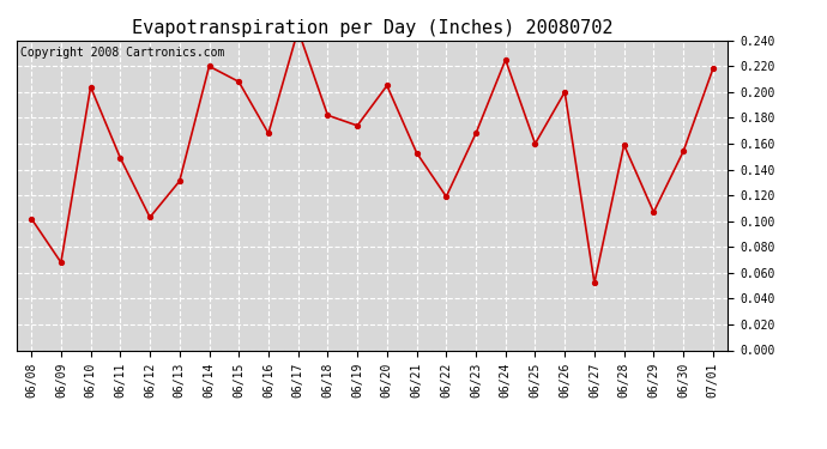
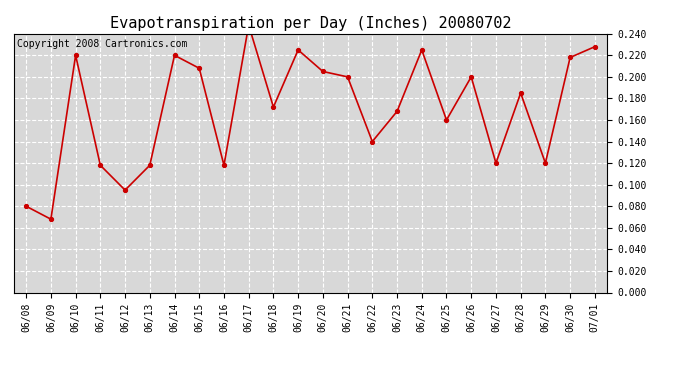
06/08: 0.102 -> 0.080
06/10: 0.204 -> 0.220
06/11: 0.149 -> 0.118
06/12: 0.103 -> 0.095
06/13: 0.131 -> 0.118
06/16: 0.168 -> 0.118
06/18: 0.182 -> 0.172
06/19: 0.174 -> 0.225
06/21: 0.153 -> 0.200
06/22: 0.119 -> 0.140
06/27: 0.052 -> 0.120
06/28: 0.159 -> 0.185
06/29: 0.107 -> 0.120
06/30: 0.154 -> 0.218
07/01: 0.218 -> 0.228
